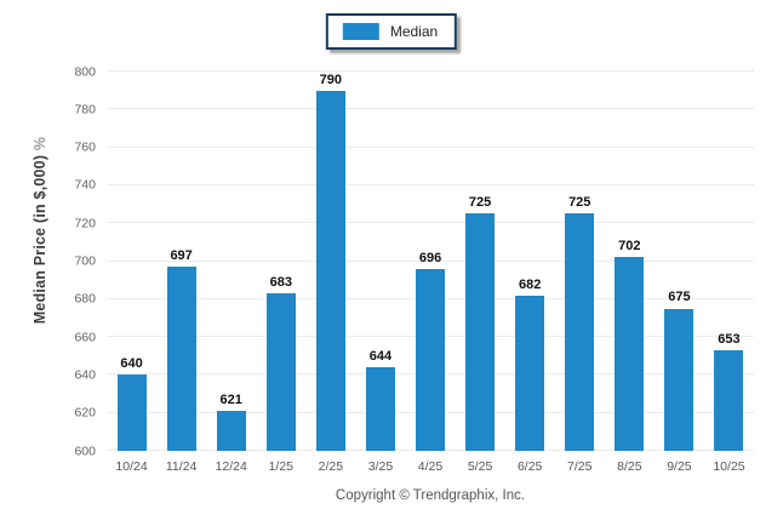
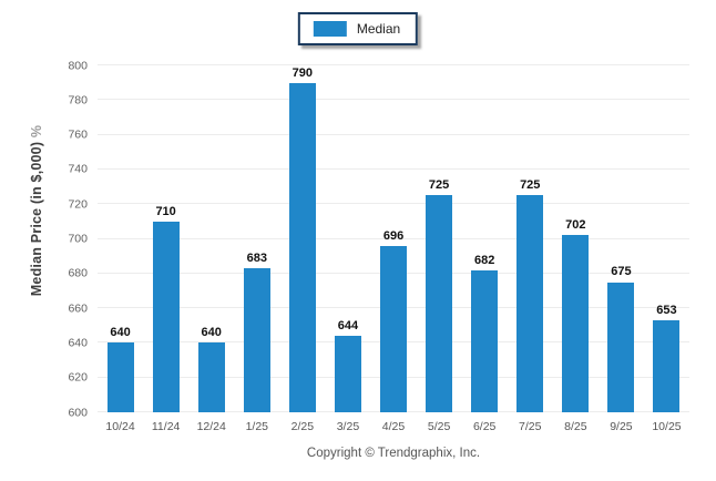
11/24: 697 -> 710
12/24: 621 -> 640
